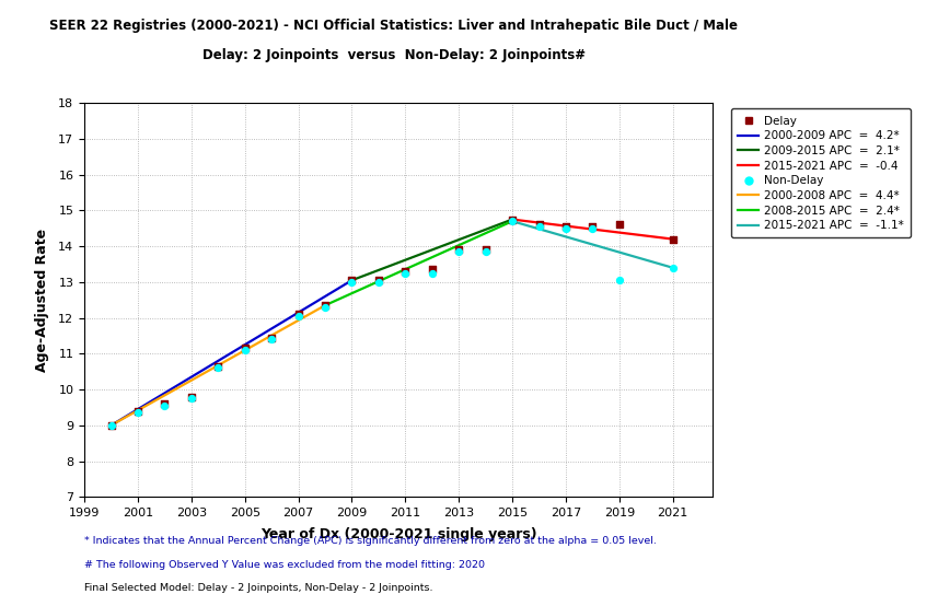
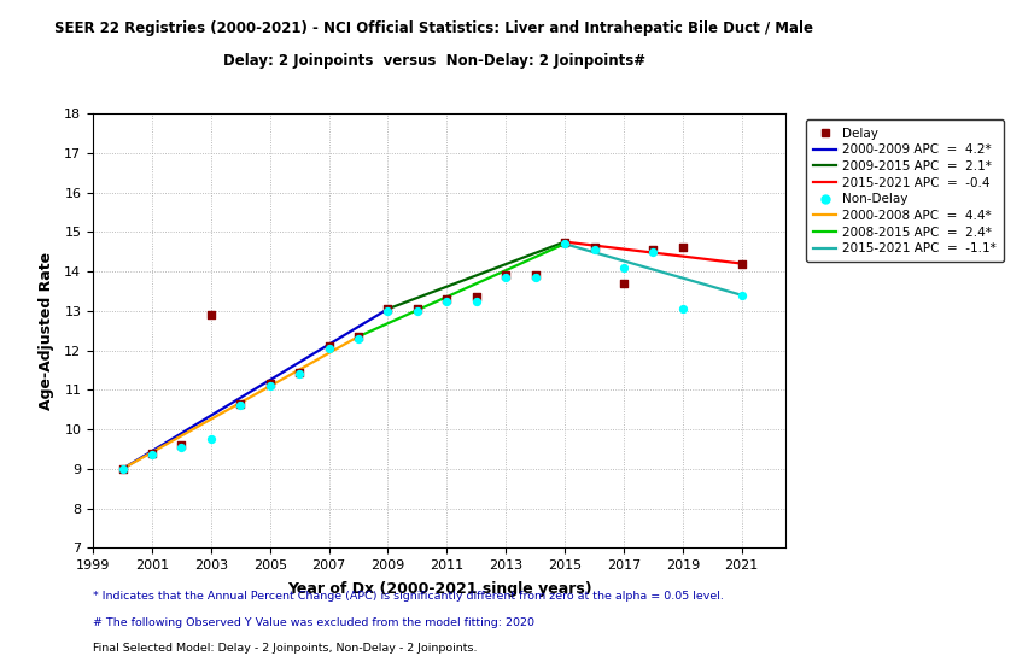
Delay/2003: 9.80 -> 12.90
Delay/2017: 14.55 -> 13.70
Non-Delay/2017: 14.50 -> 14.10
